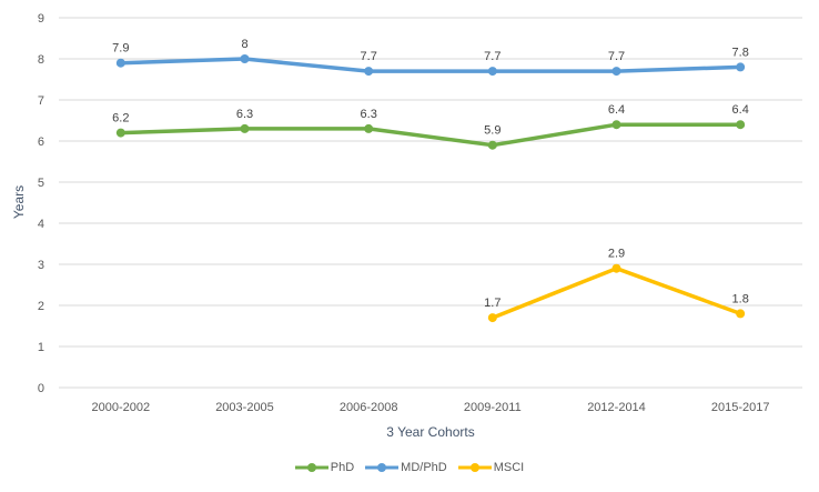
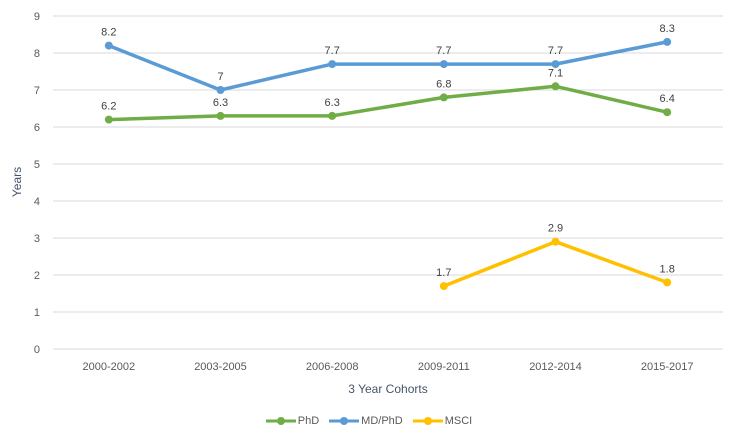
MD/PhD/2000-2002: 7.9 -> 8.2
MD/PhD/2003-2005: 8 -> 7
PhD/2009-2011: 5.9 -> 6.8
PhD/2012-2014: 6.4 -> 7.1
MD/PhD/2015-2017: 7.8 -> 8.3
